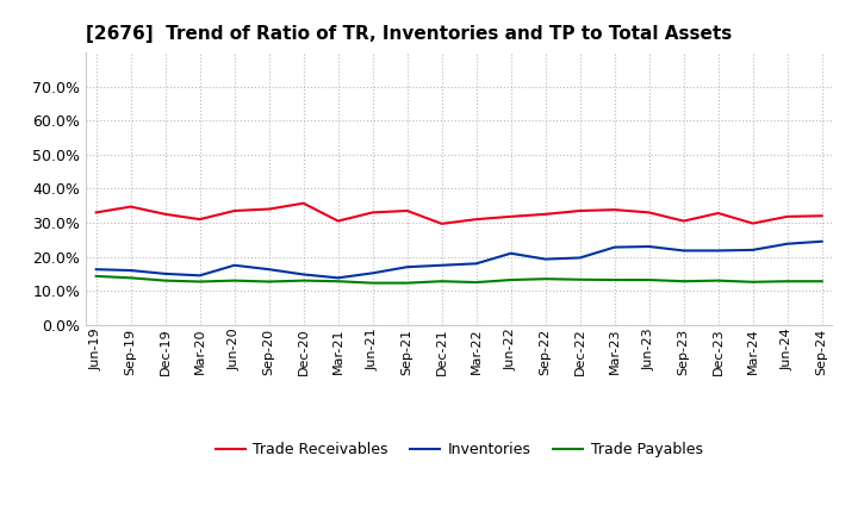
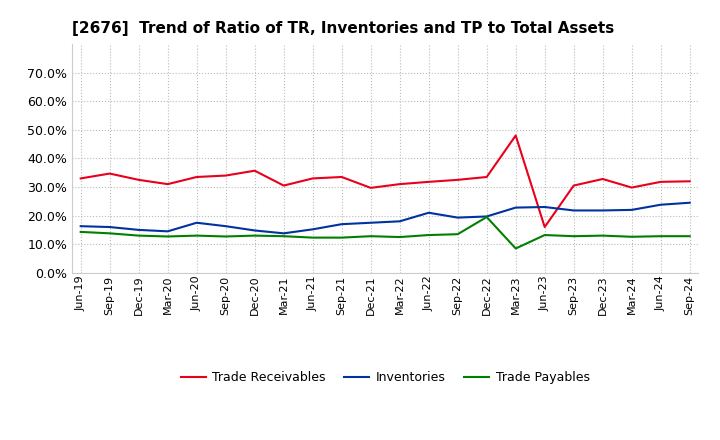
Trade Payables/Dec-22: 13.3% -> 19.5%
Trade Receivables/Mar-23: 33.8% -> 48.0%
Trade Payables/Mar-23: 13.2% -> 8.5%
Trade Receivables/Jun-23: 33.0% -> 16.0%
